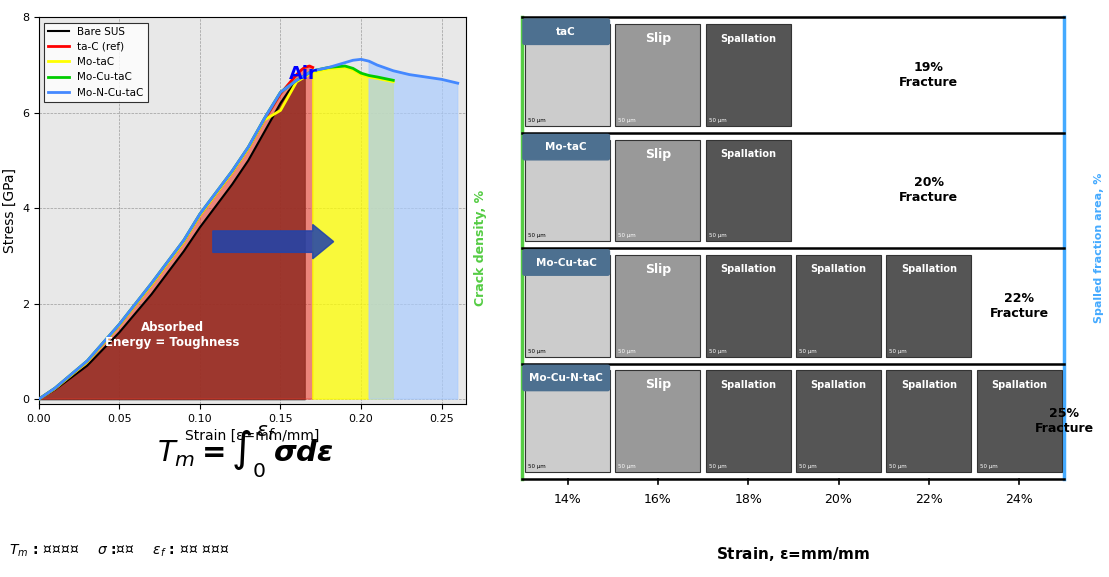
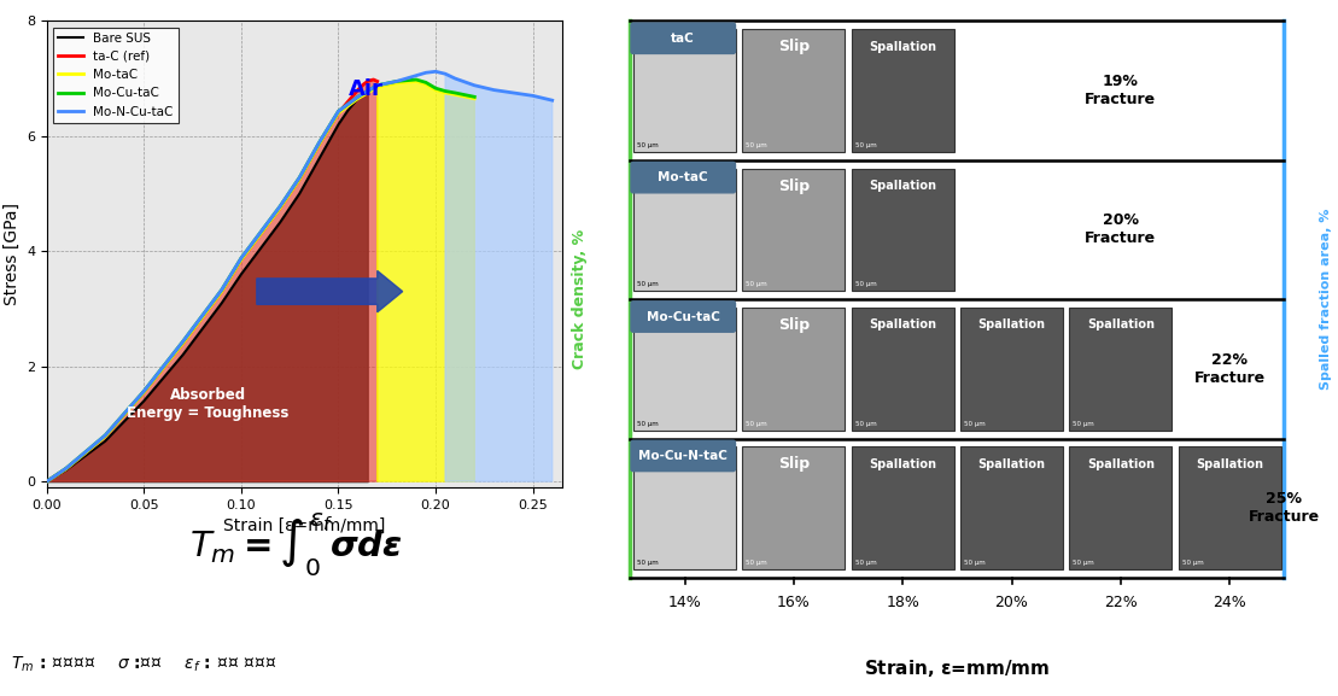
Mo-taC/0.15: 6.05 -> 6.40
